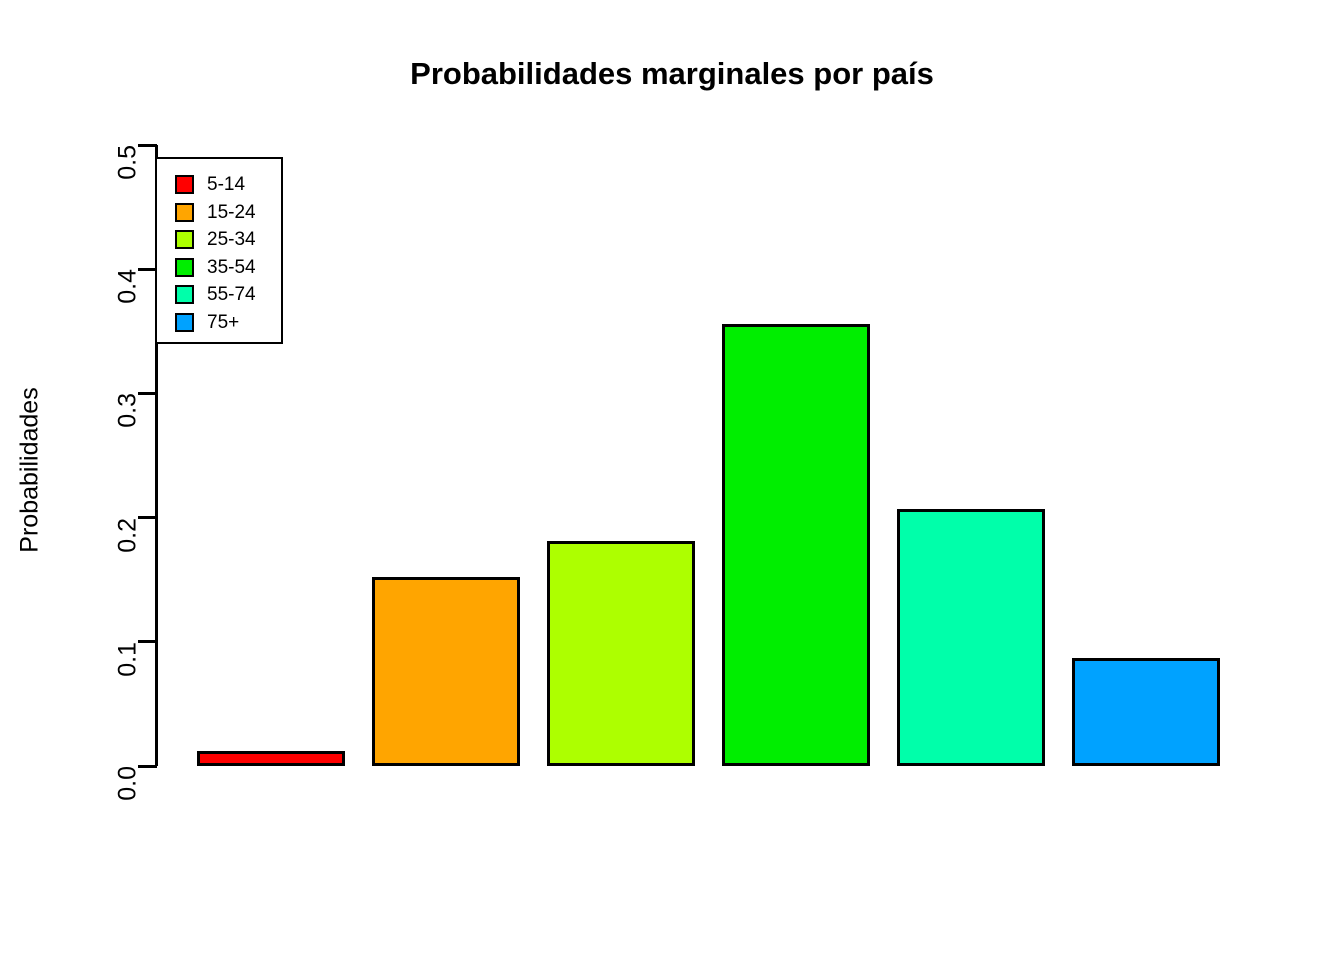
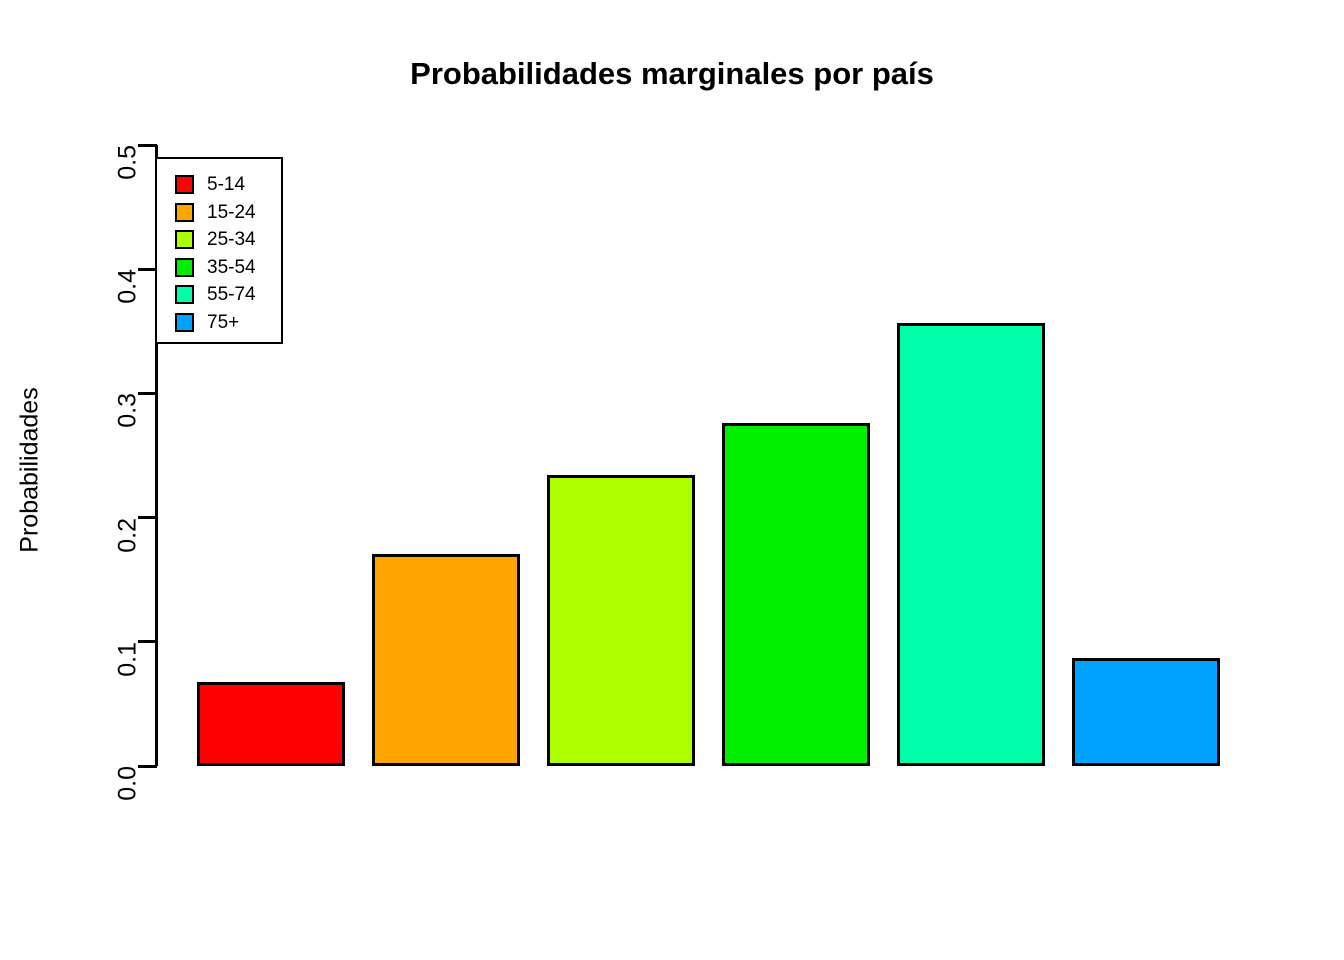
5-14: 0.012 -> 0.068
15-24: 0.152 -> 0.171
25-34: 0.181 -> 0.234
35-54: 0.356 -> 0.276
55-74: 0.207 -> 0.357
